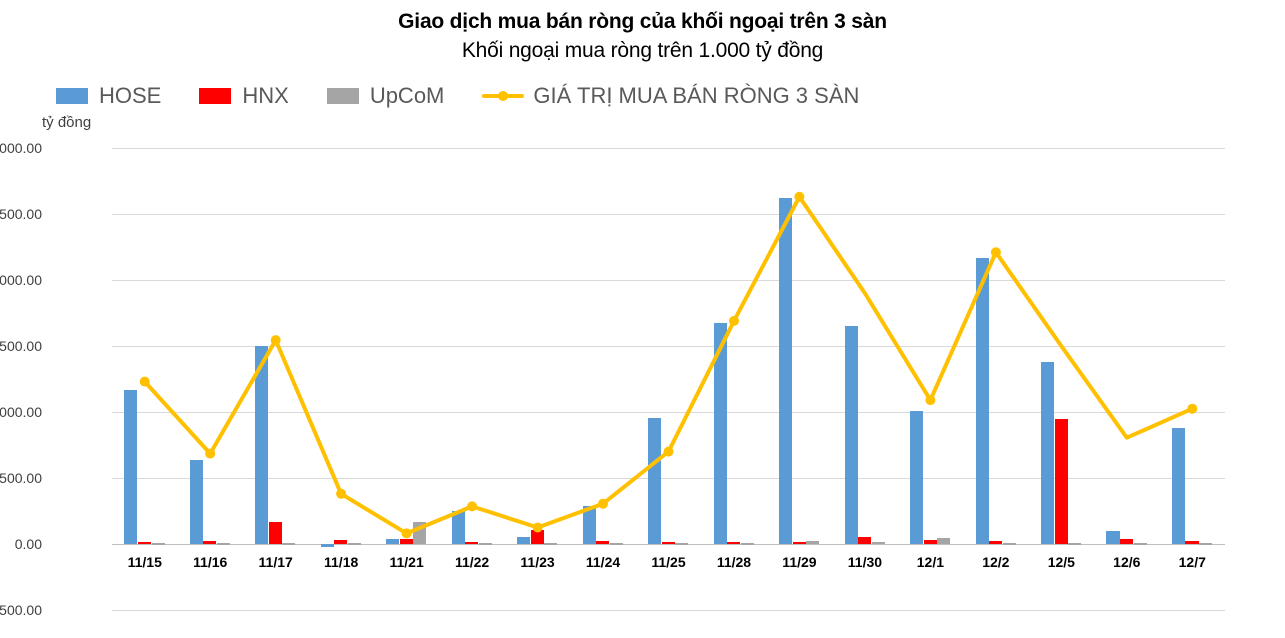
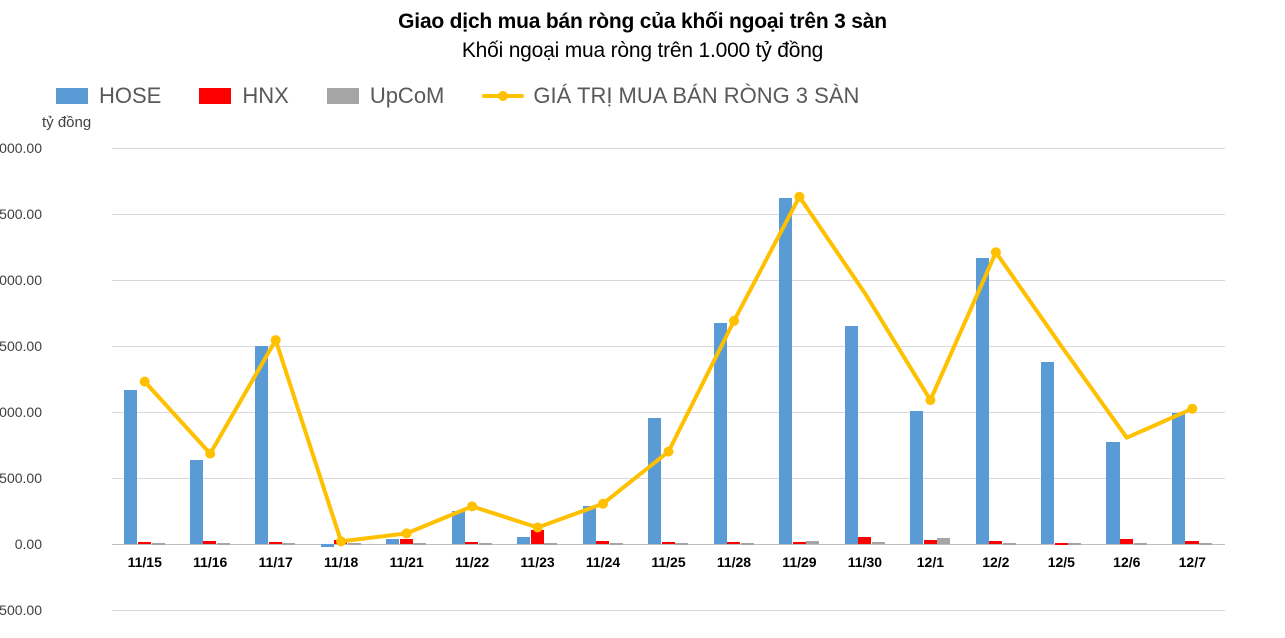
HNX/11/17: 170 -> 20
GIÁ TRỊ MUA BÁN RÒNG 3 SÀN/11/18: 380 -> 20
UpCoM/11/21: 170 -> 10
HNX/12/5: 950 -> 10
HOSE/12/6: 100 -> 770
HOSE/12/7: 880 -> 990
